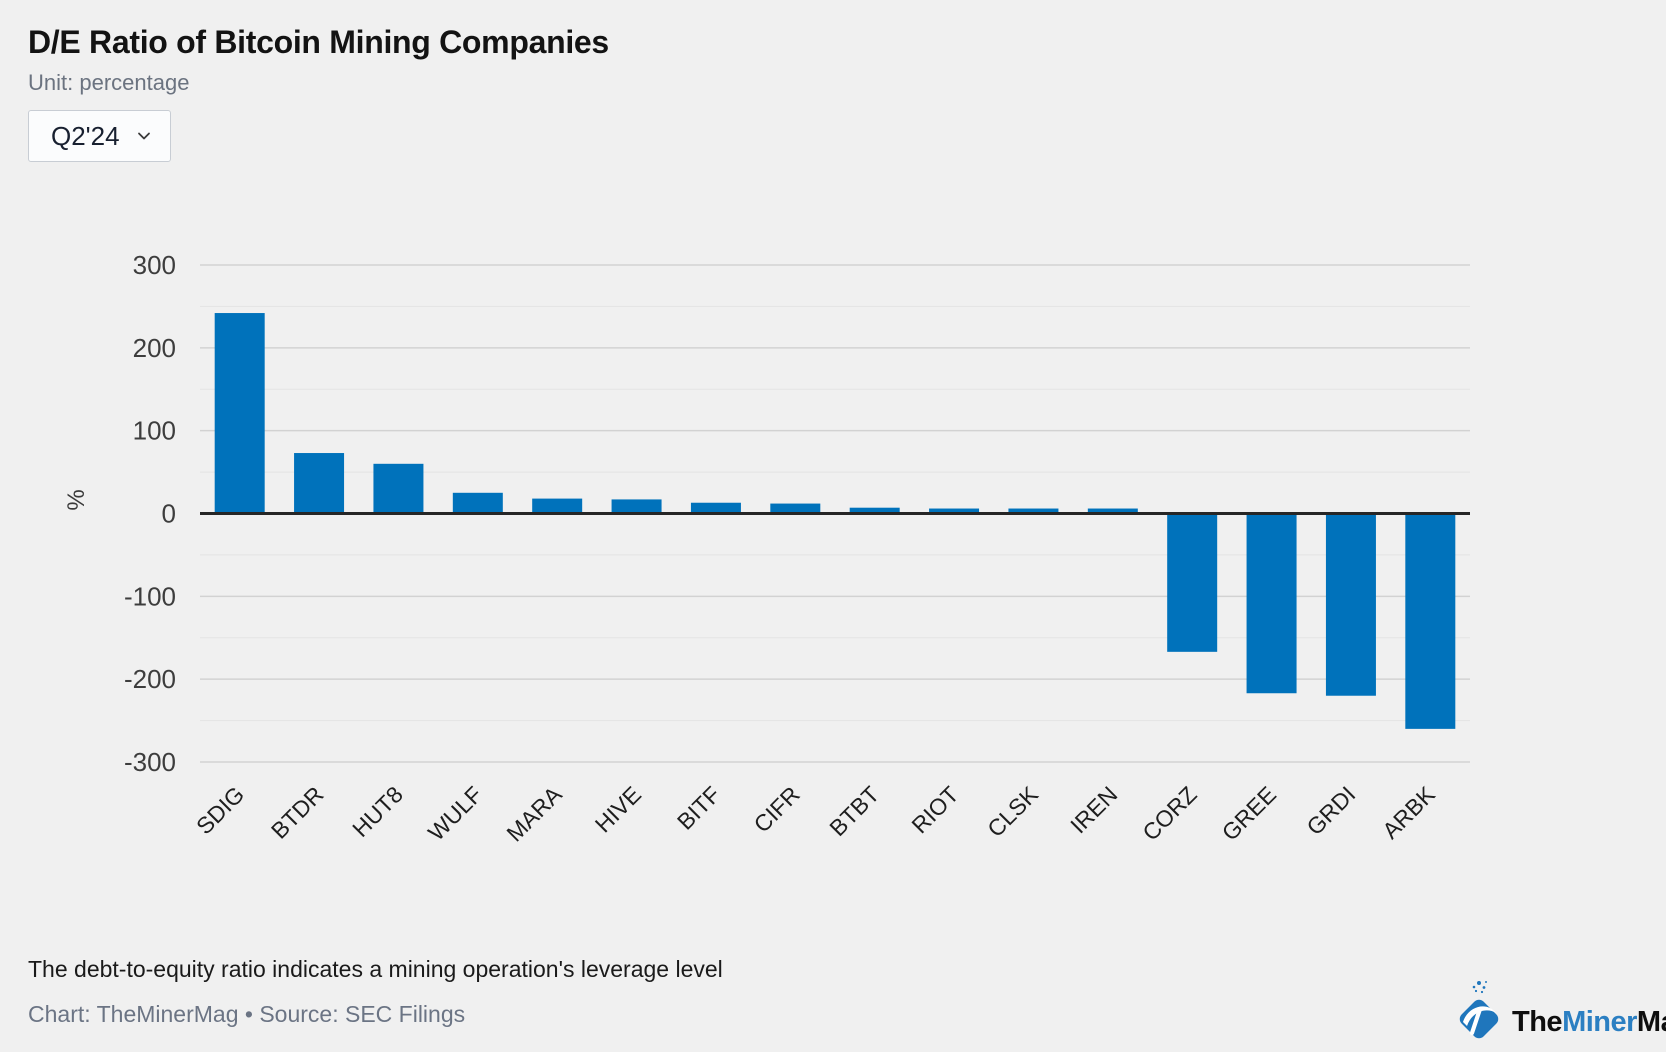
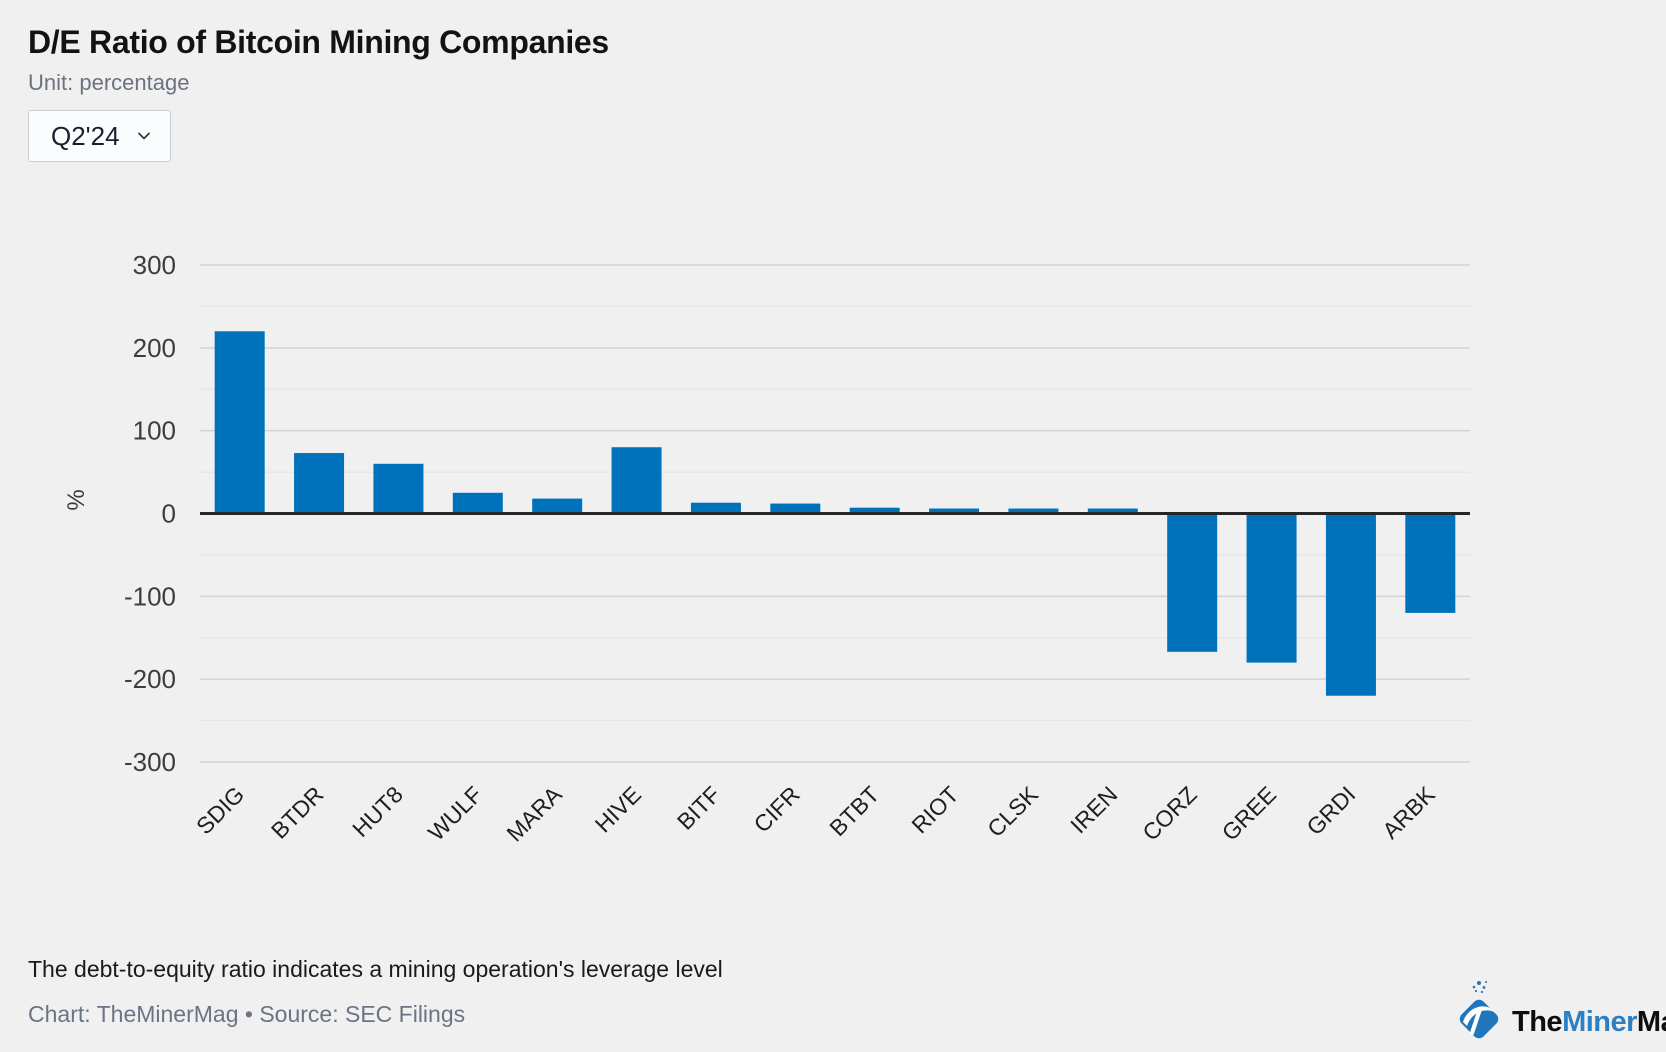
SDIG: 240 -> 220
HIVE: 20 -> 80
GREE: -220 -> -180
ARBK: -260 -> -120
